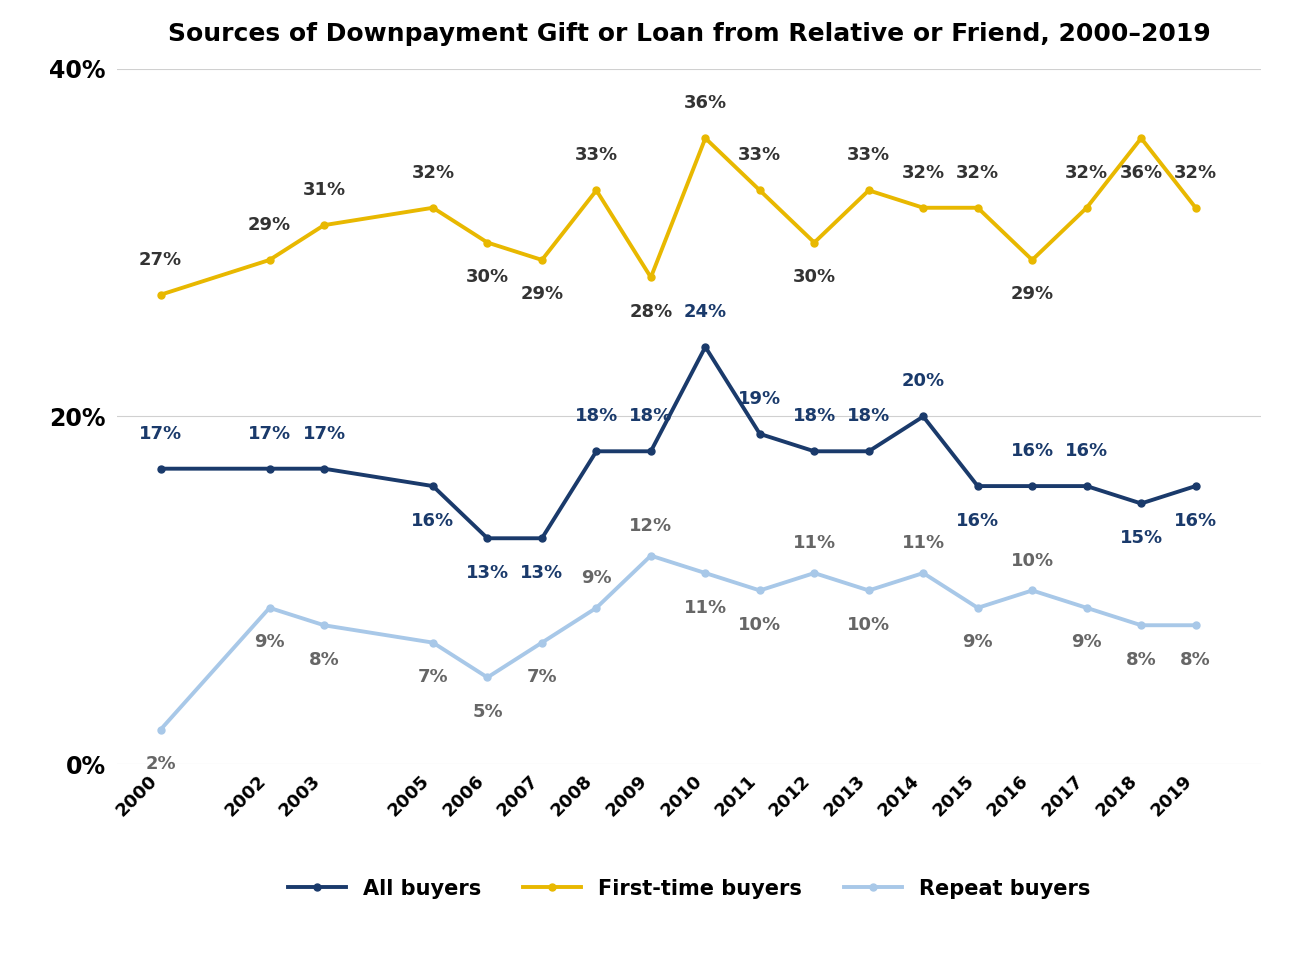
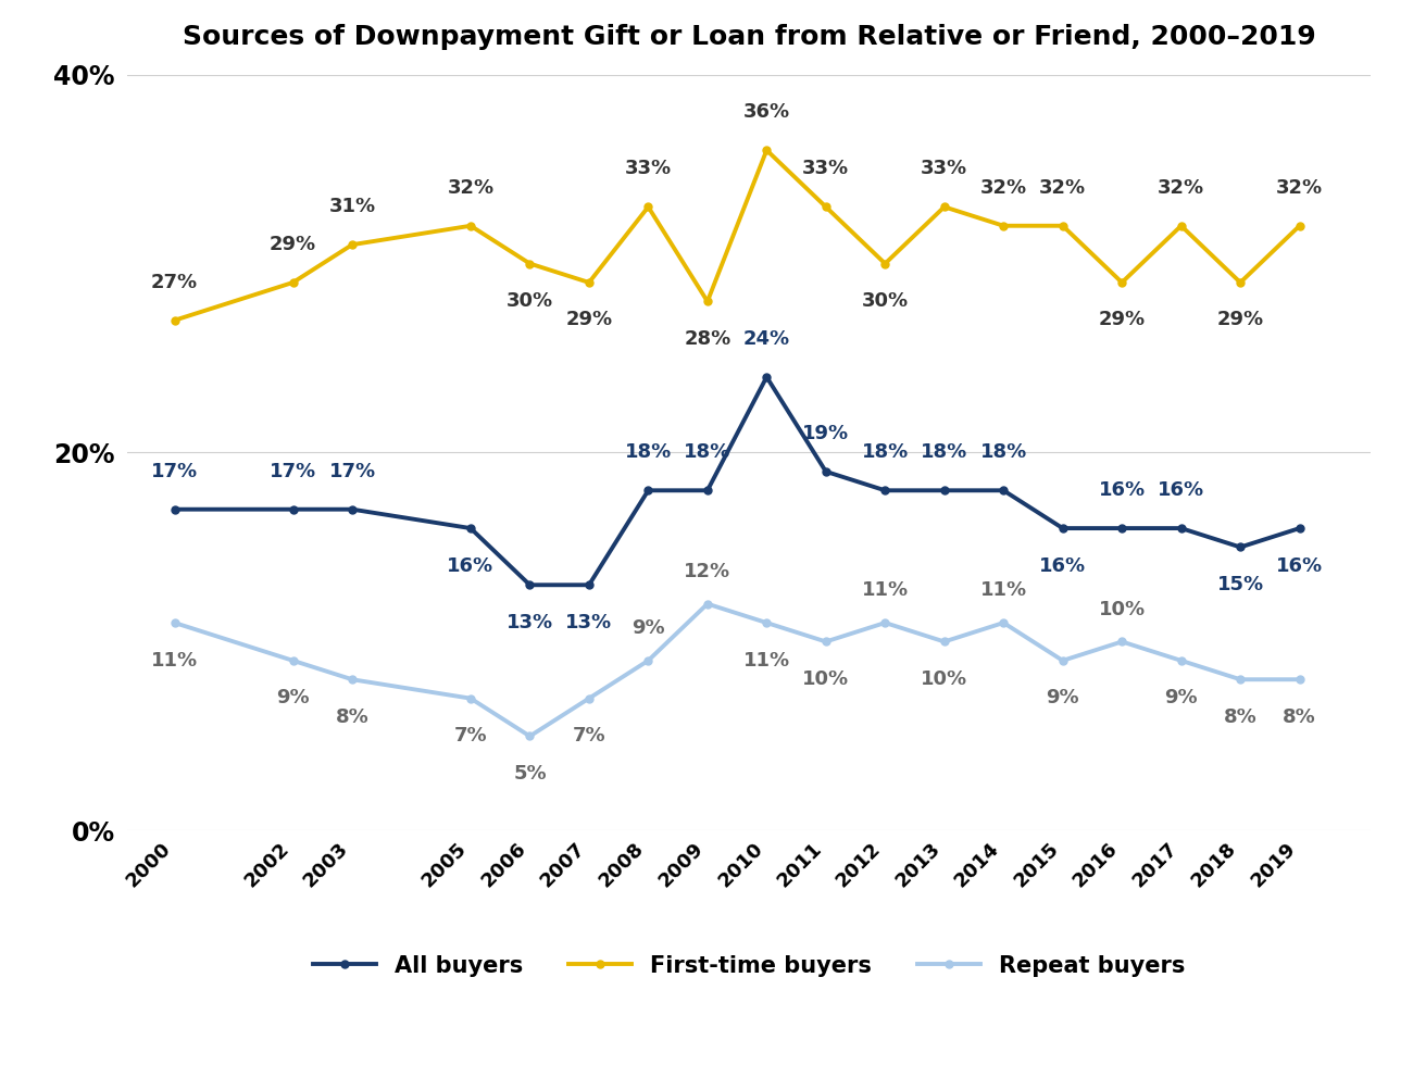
Repeat buyers/2000: 2% -> 11%
All buyers/2014: 20% -> 18%
First-time buyers/2018: 36% -> 29%
